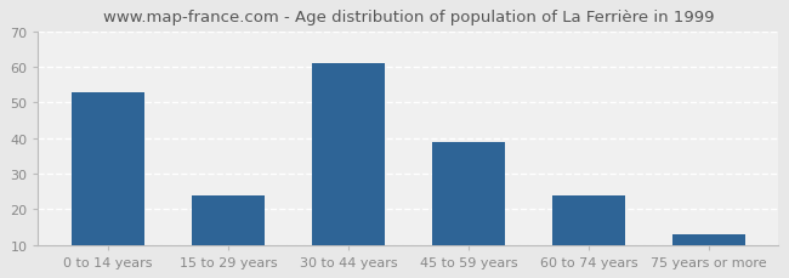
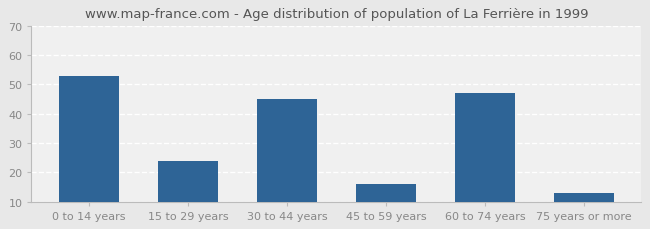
30 to 44 years: 61 -> 45
45 to 59 years: 39 -> 16
60 to 74 years: 24 -> 47
